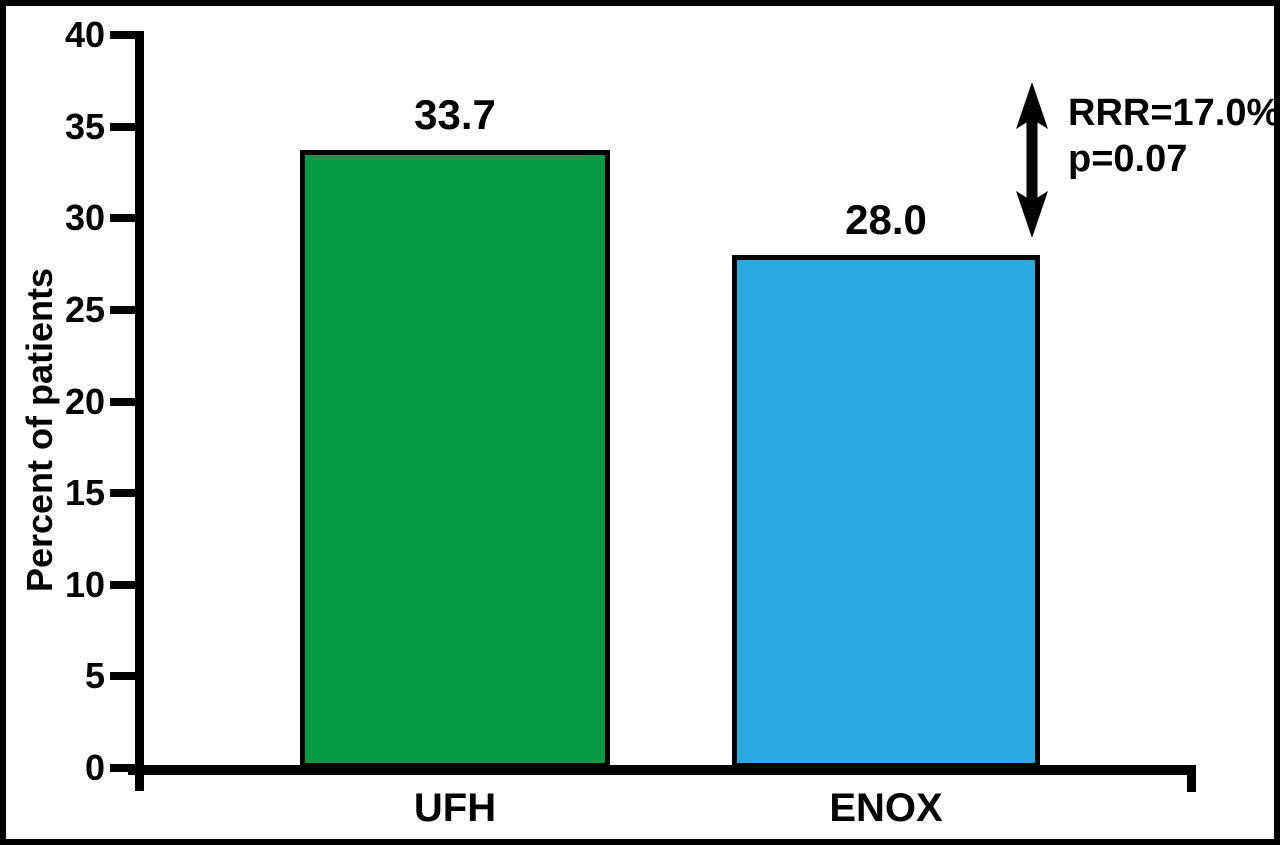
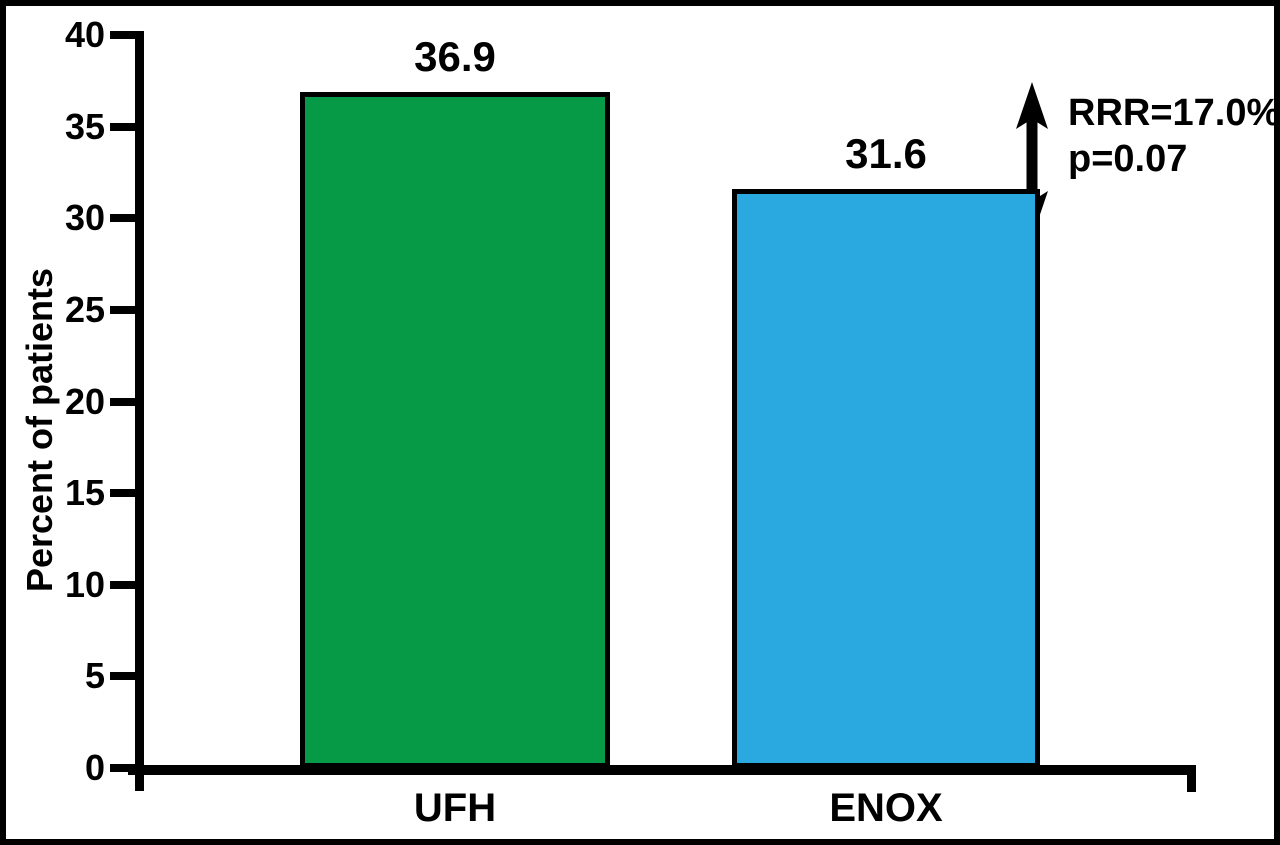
UFH: 33.7 -> 36.9
ENOX: 28.0 -> 31.6
